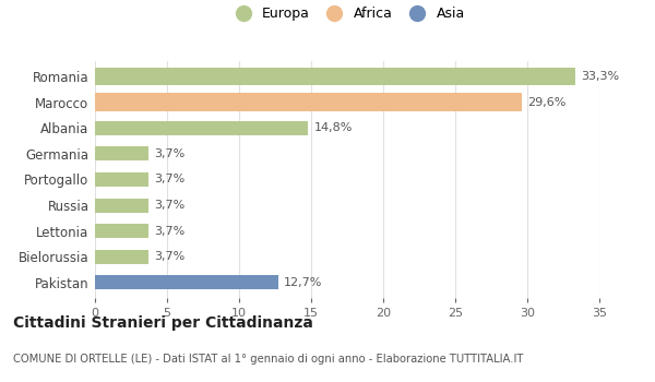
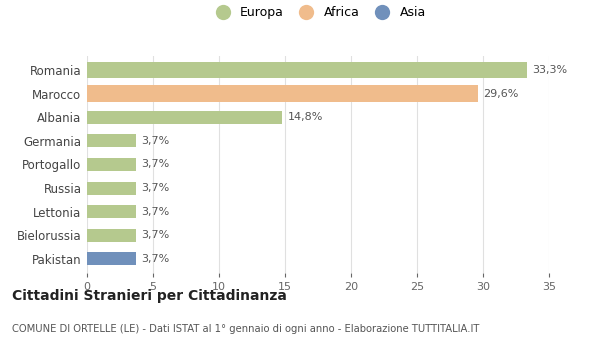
Pakistan: 12,7% -> 3,7%
